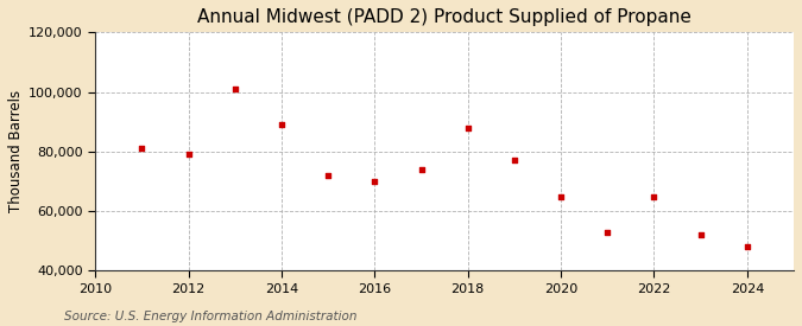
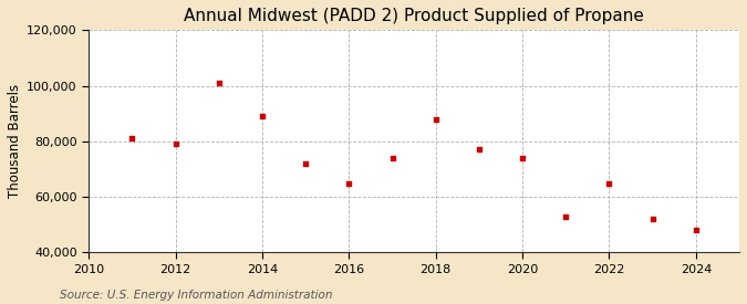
2016: 70,000 -> 65,000
2020: 65,000 -> 74,000
